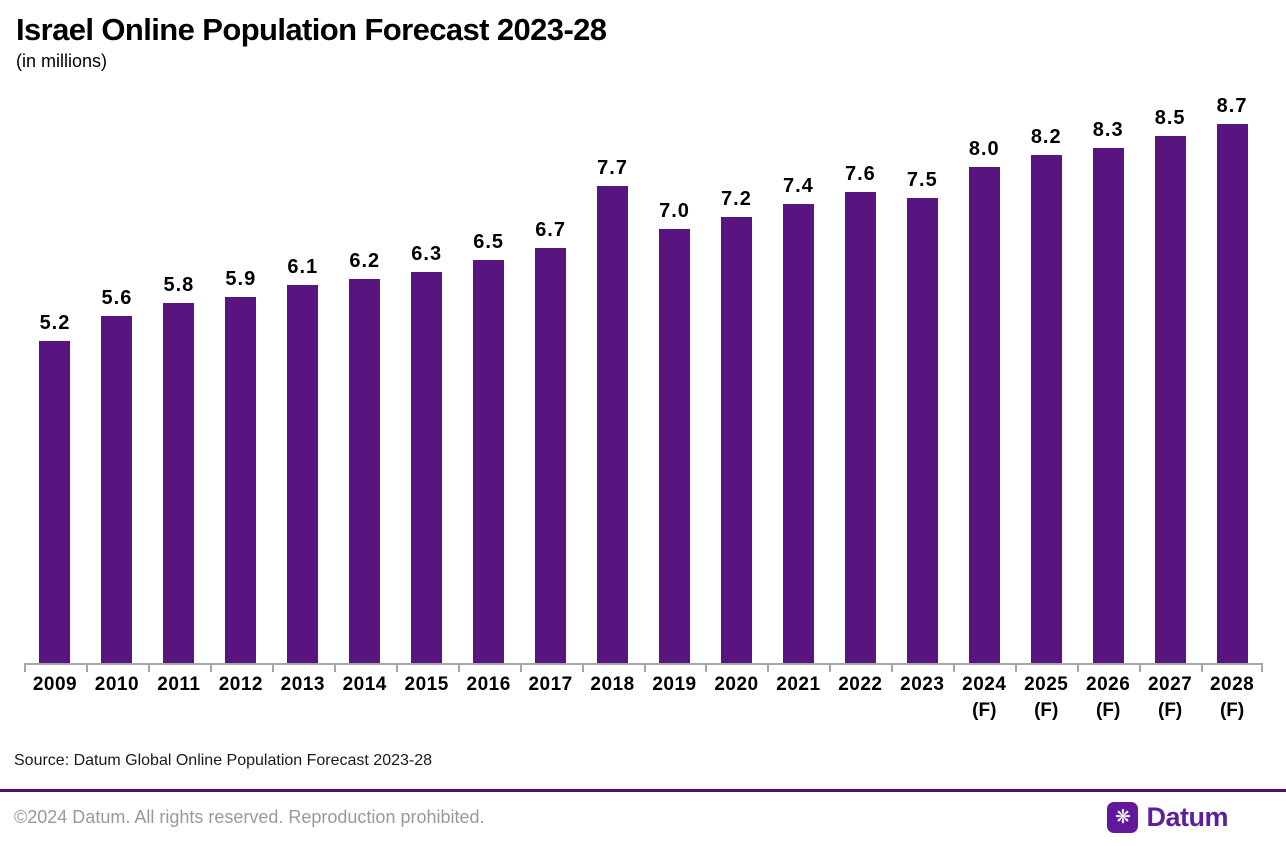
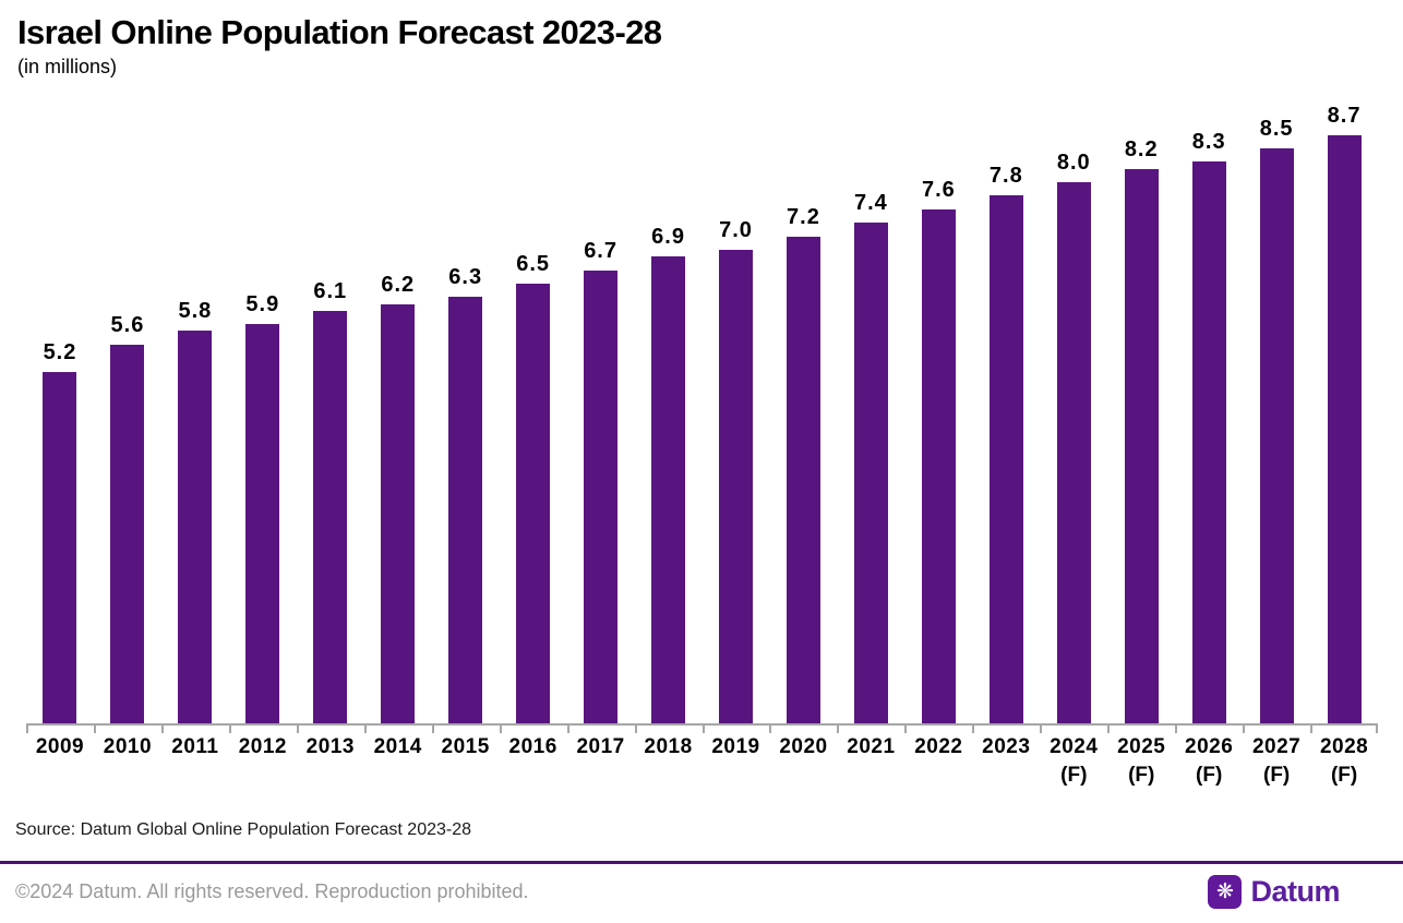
2018: 7.7 -> 6.9
2023: 7.5 -> 7.8
